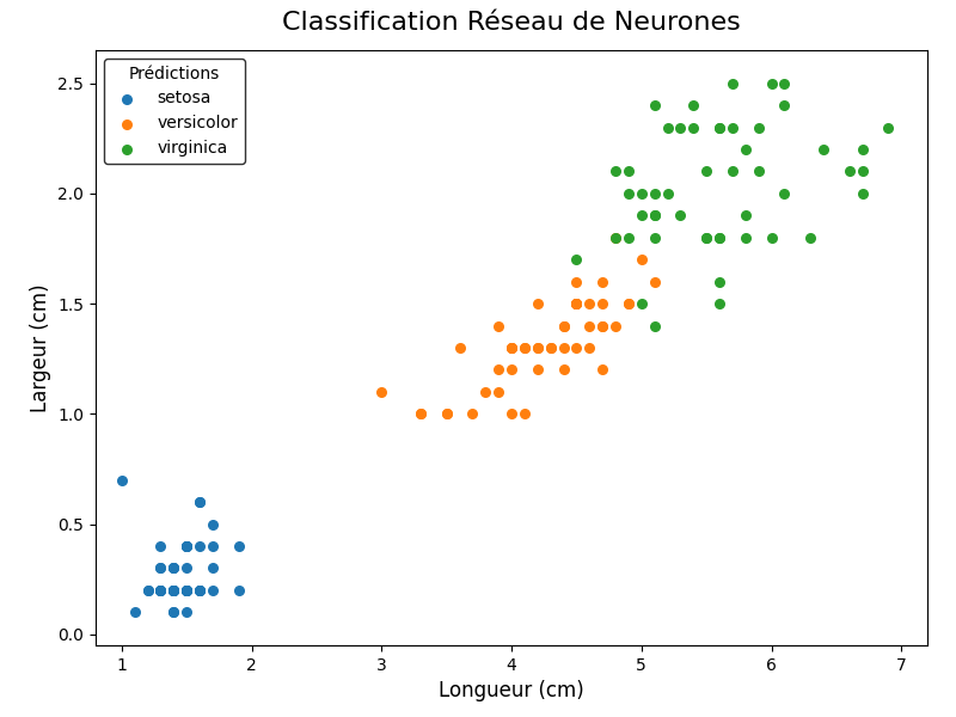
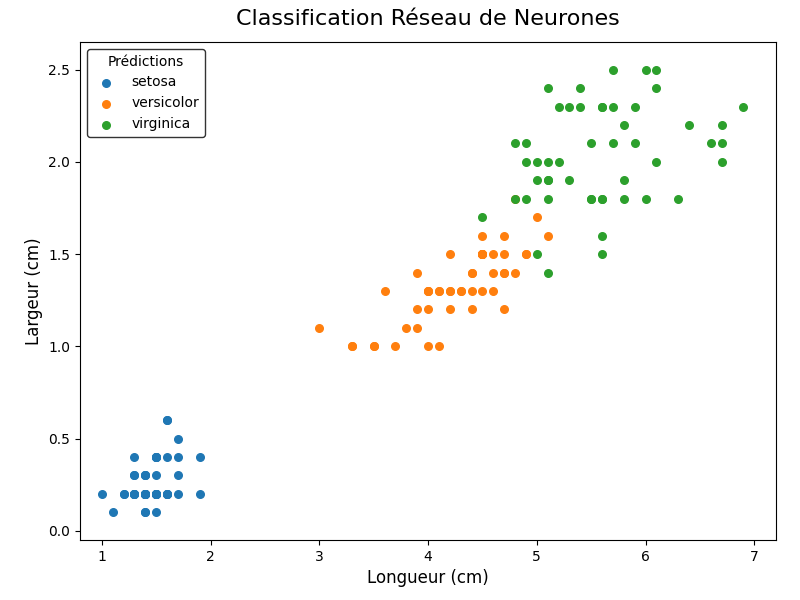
setosa/1: 0.7 -> 0.2
